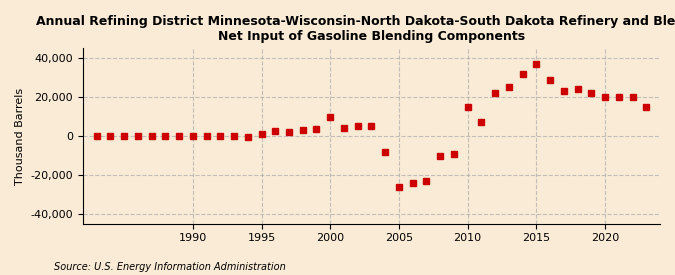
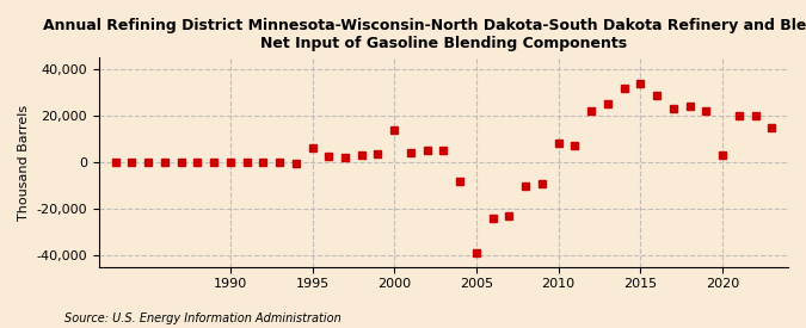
1995: 1,000 -> 6,000
2000: 10,000 -> 14,000
2005: -26,000 -> -39,000
2010: 15,000 -> 8,000
2015: 37,000 -> 34,000
2020: 20,000 -> 3,000
